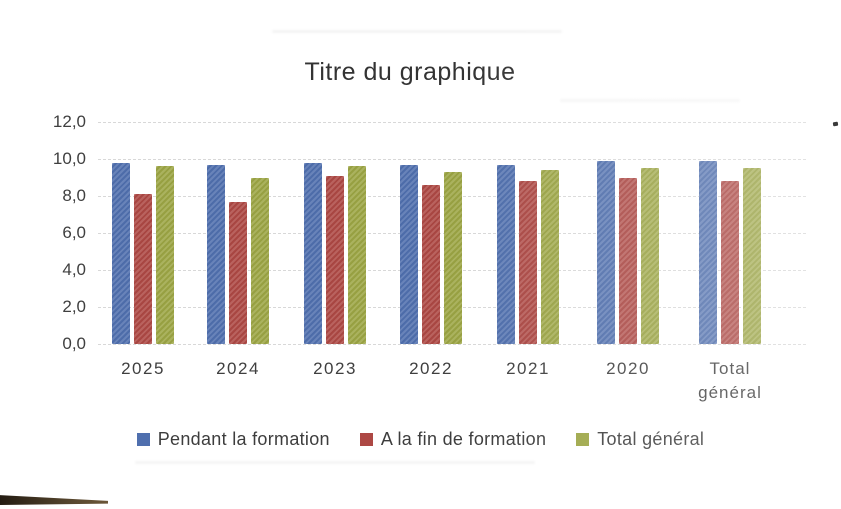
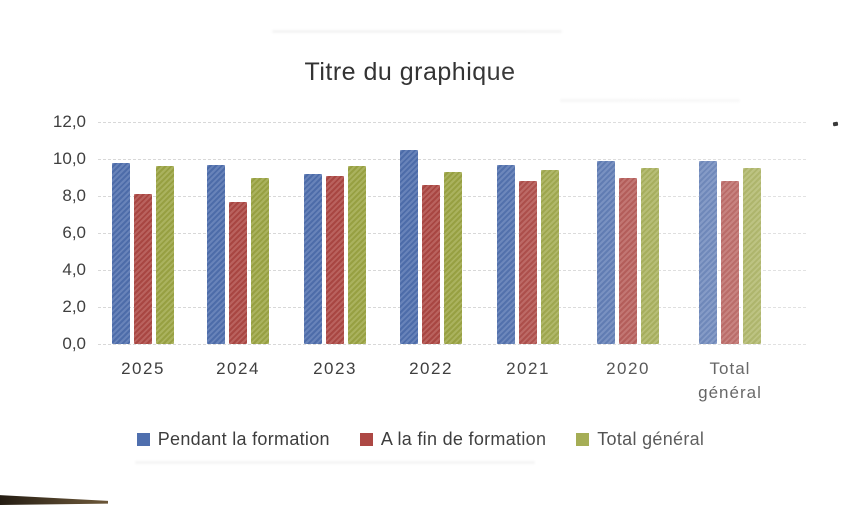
Pendant la formation/2023: 9,8 -> 9,2
Pendant la formation/2022: 9,7 -> 10,5
